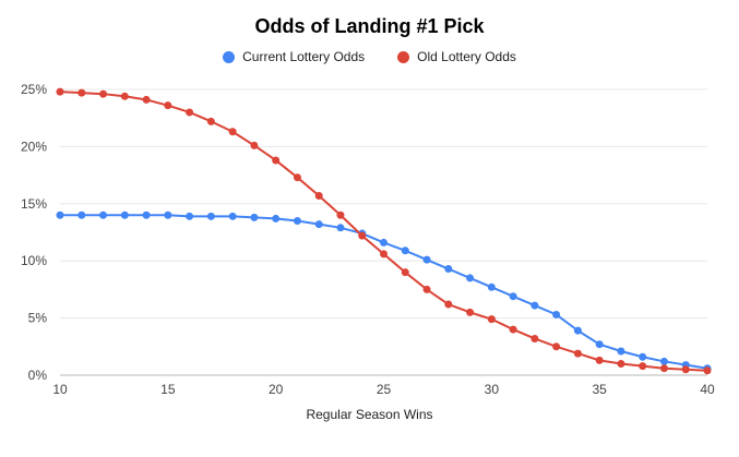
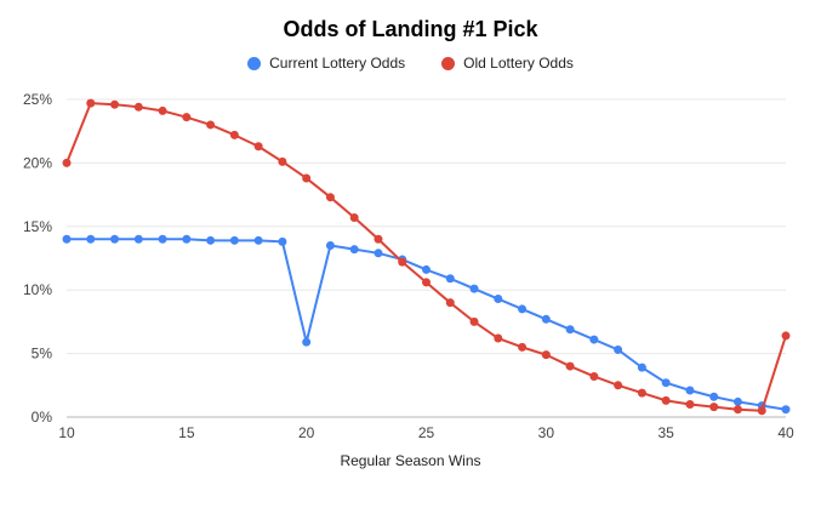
Old Lottery Odds/10: 24.8% -> 20.0%
Current Lottery Odds/20: 13.7% -> 5.9%
Old Lottery Odds/40: 0.4% -> 6.4%
